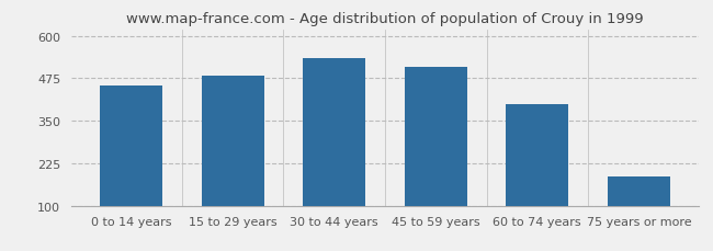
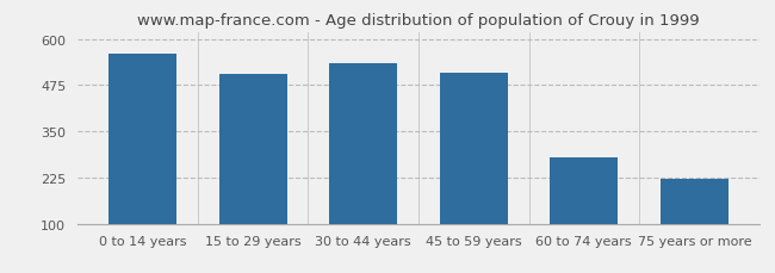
0 to 14 years: 455 -> 560
15 to 29 years: 484 -> 505
60 to 74 years: 400 -> 280
75 years or more: 185 -> 220
